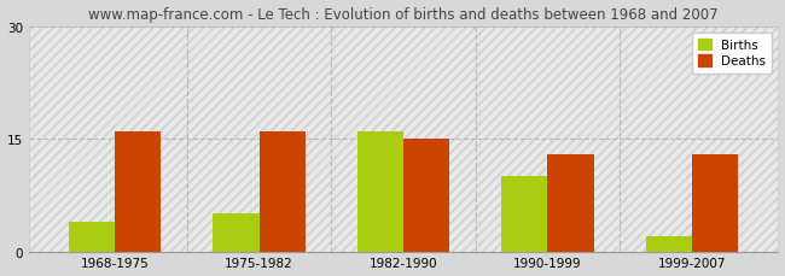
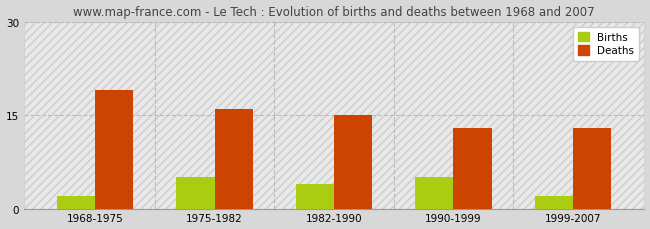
Births/1968-1975: 4 -> 2
Deaths/1968-1975: 16 -> 19
Births/1982-1990: 16 -> 4
Births/1990-1999: 10 -> 5
